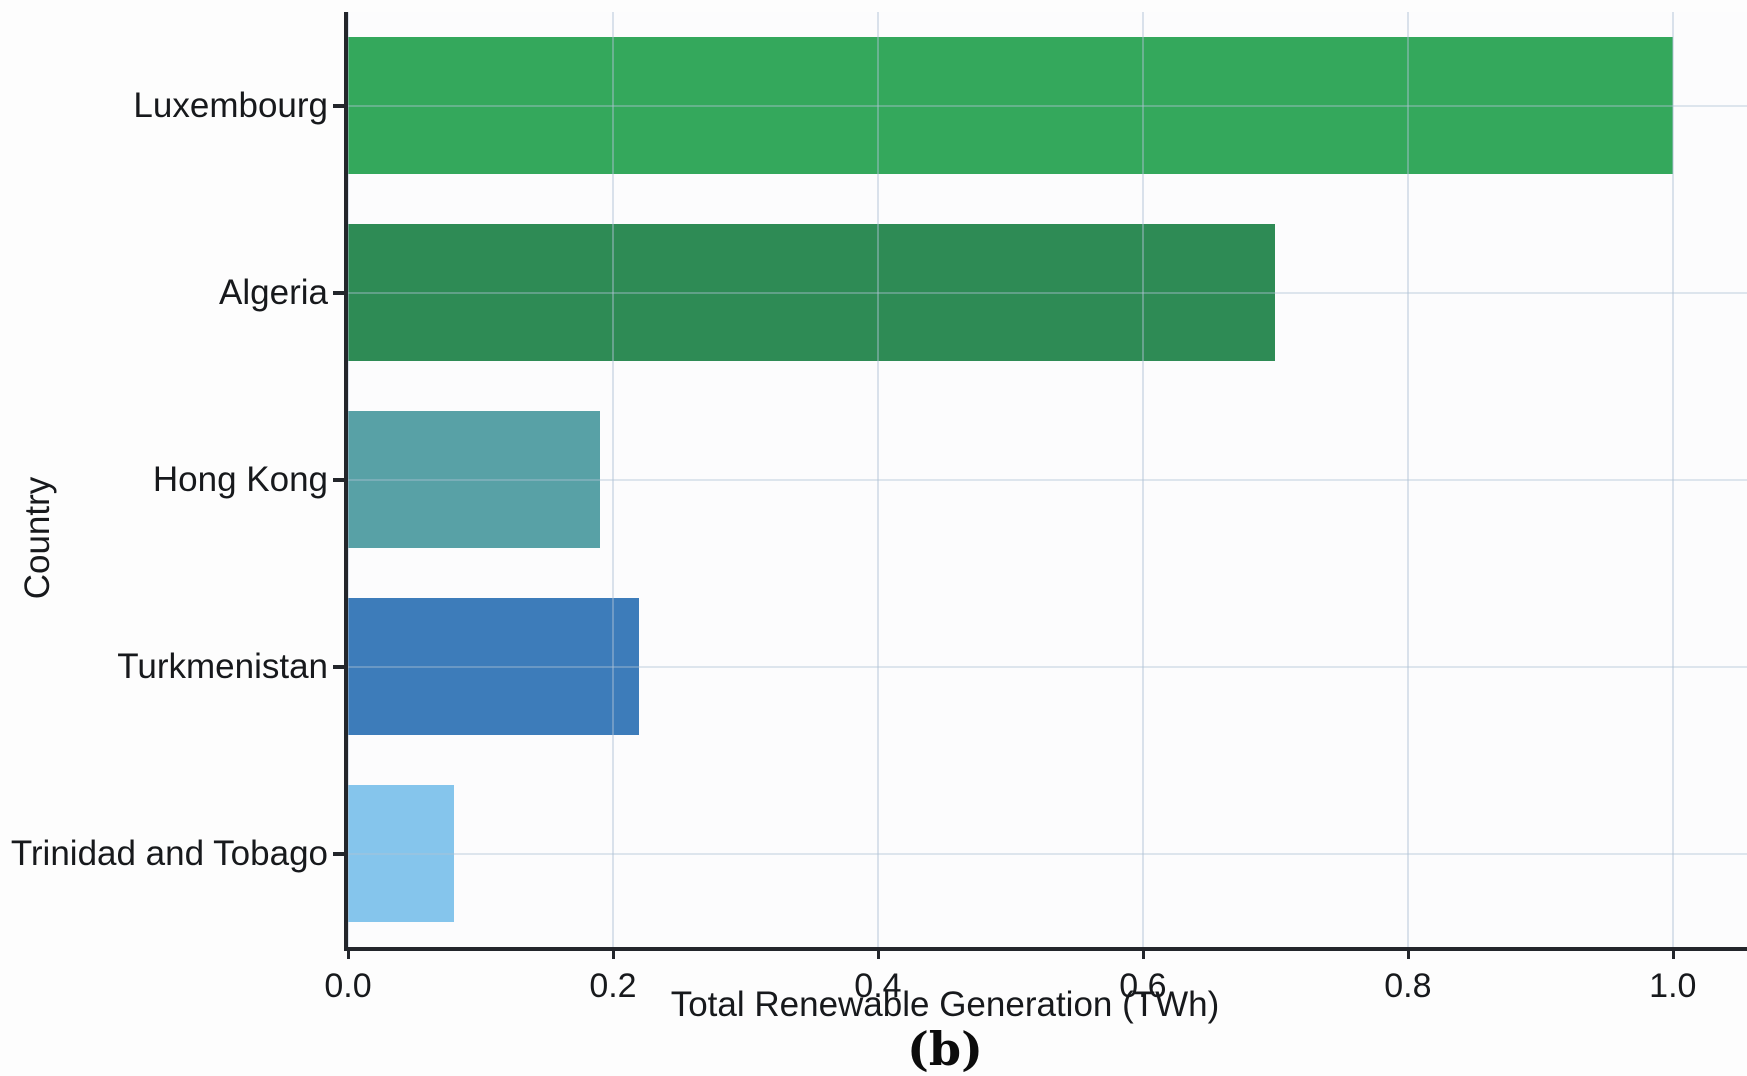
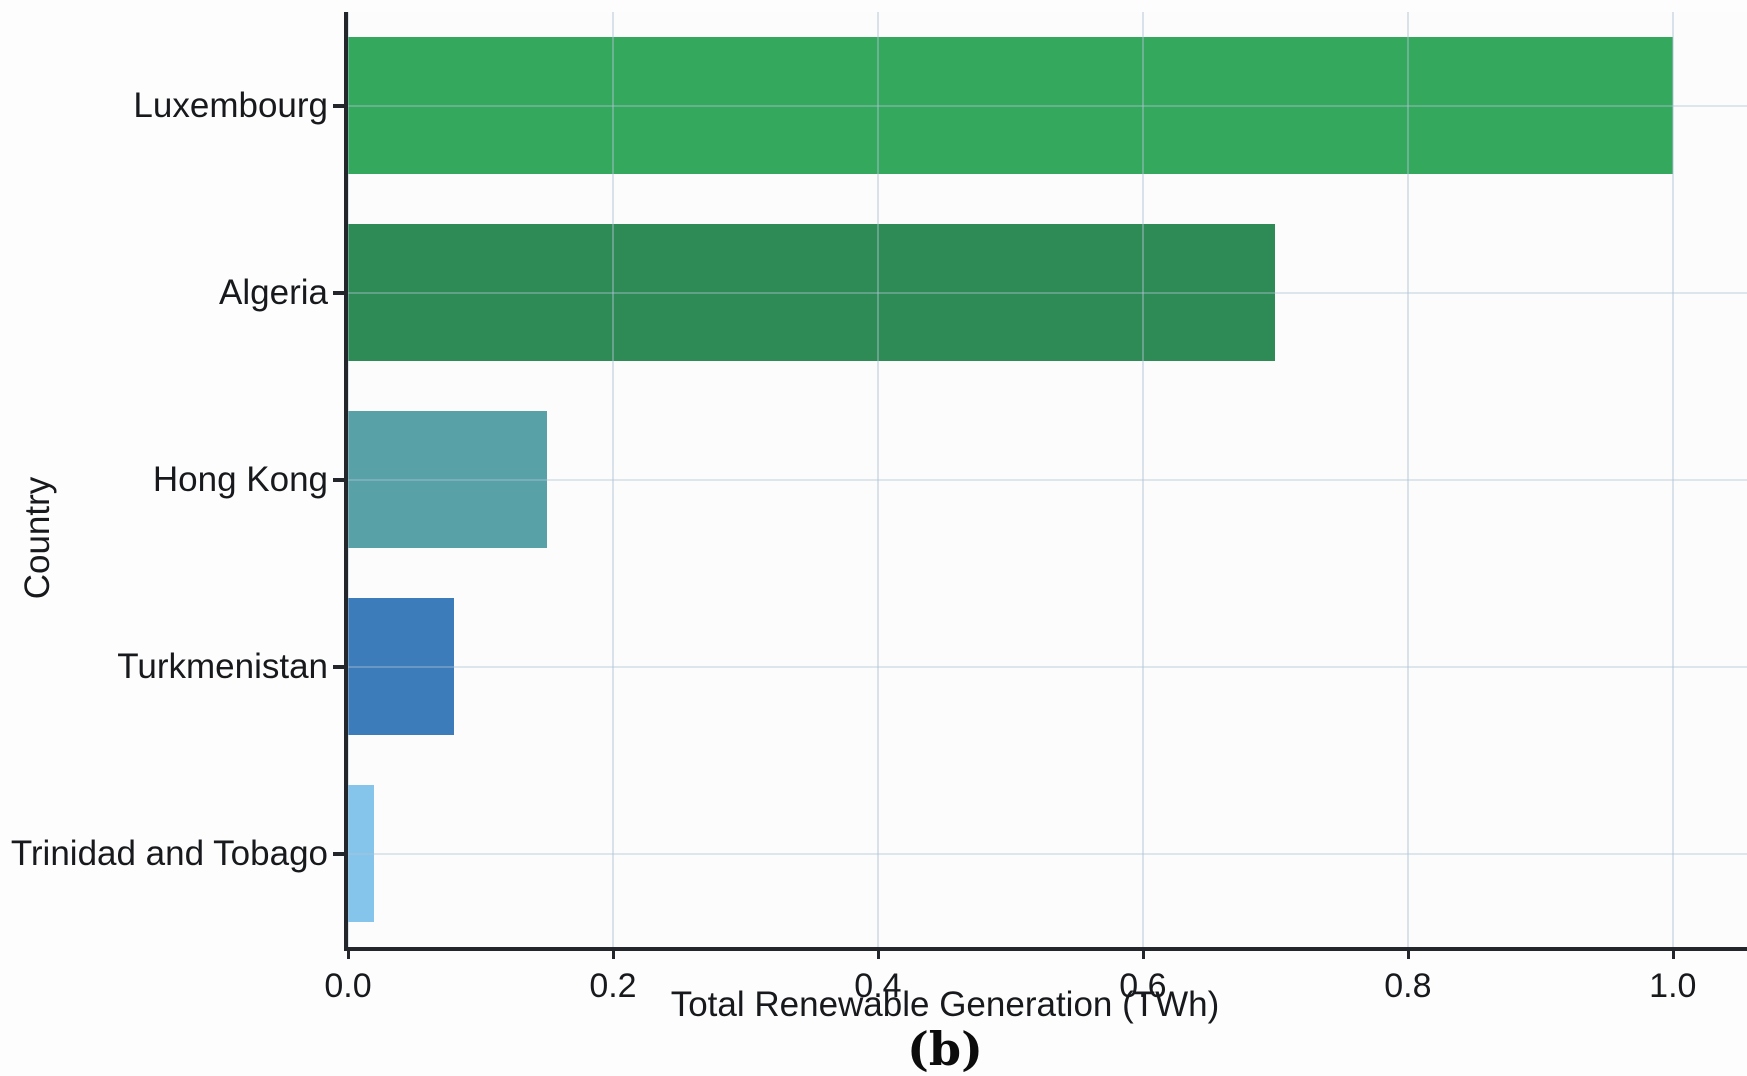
Hong Kong: 0.19 -> 0.15
Turkmenistan: 0.22 -> 0.08
Trinidad and Tobago: 0.08 -> 0.02
